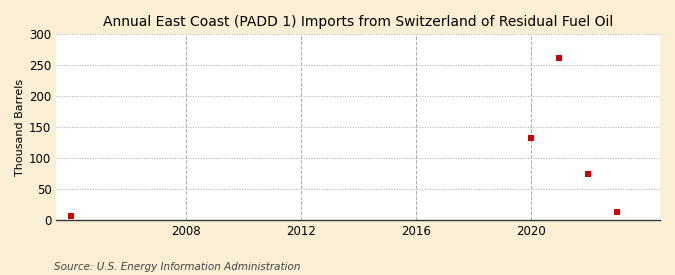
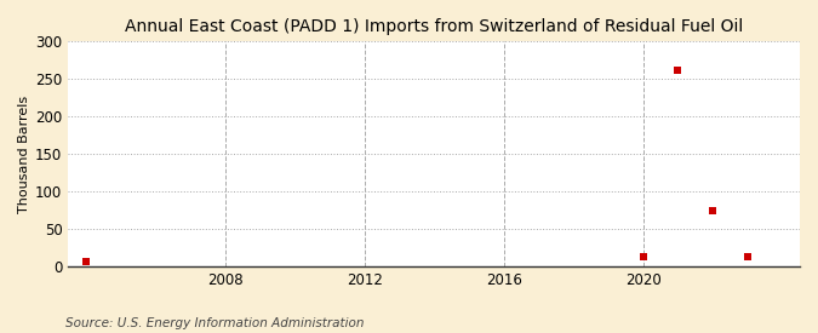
2020: 132 -> 13
